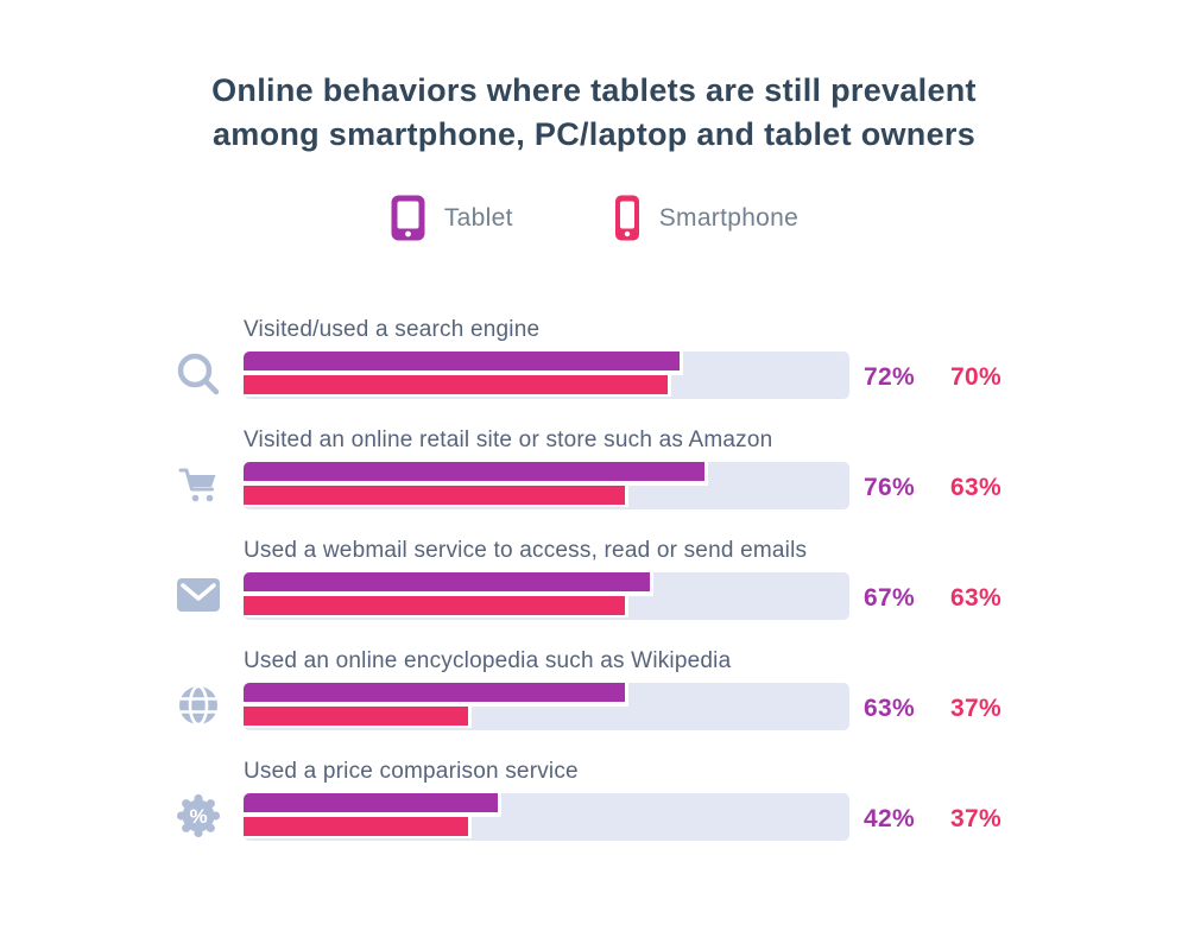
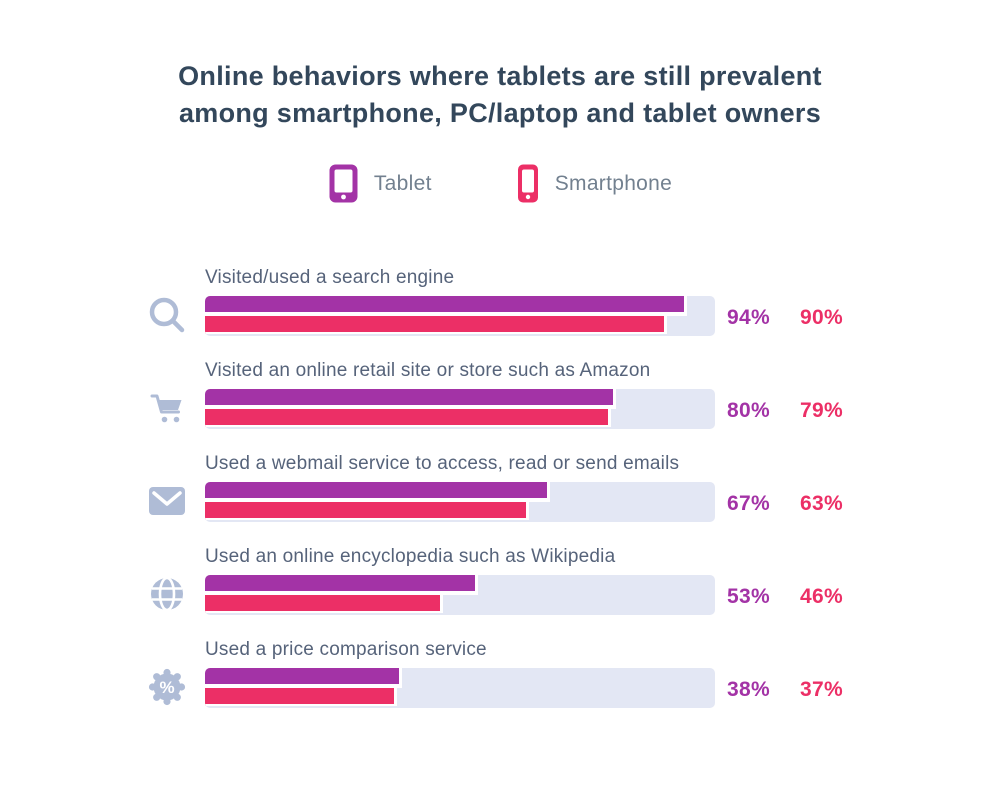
Tablet/Visited/used a search engine: 72% -> 94%
Smartphone/Visited/used a search engine: 70% -> 90%
Tablet/Visited an online retail site or store such as Amazon: 76% -> 80%
Smartphone/Visited an online retail site or store such as Amazon: 63% -> 79%
Tablet/Used an online encyclopedia such as Wikipedia: 63% -> 53%
Smartphone/Used an online encyclopedia such as Wikipedia: 37% -> 46%
Tablet/Used a price comparison service: 42% -> 38%
